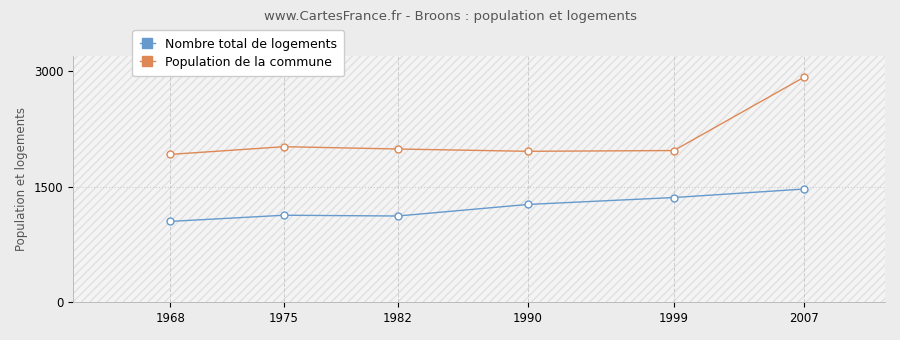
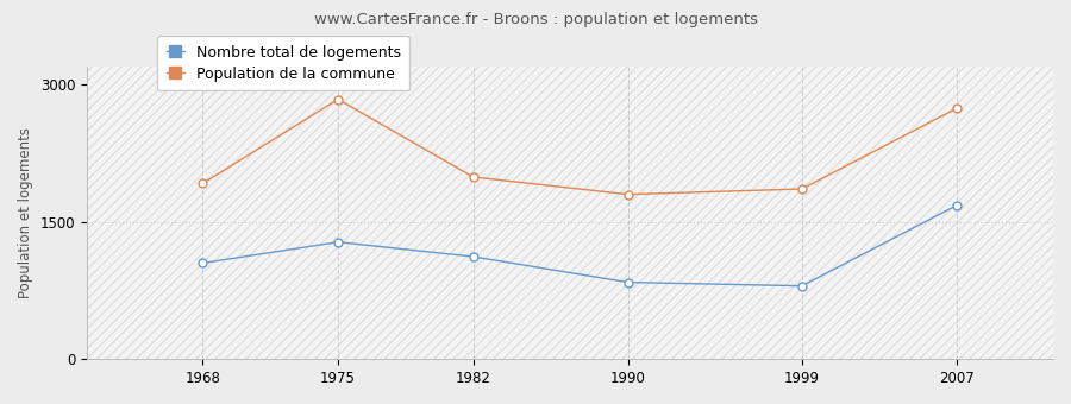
Nombre total de logements/1975: 1130 -> 1280
Population de la commune/1975: 2020 -> 2840
Nombre total de logements/1990: 1270 -> 840
Population de la commune/1990: 1960 -> 1800
Nombre total de logements/1999: 1360 -> 800
Population de la commune/1999: 1970 -> 1860
Nombre total de logements/2007: 1470 -> 1680
Population de la commune/2007: 2920 -> 2740
